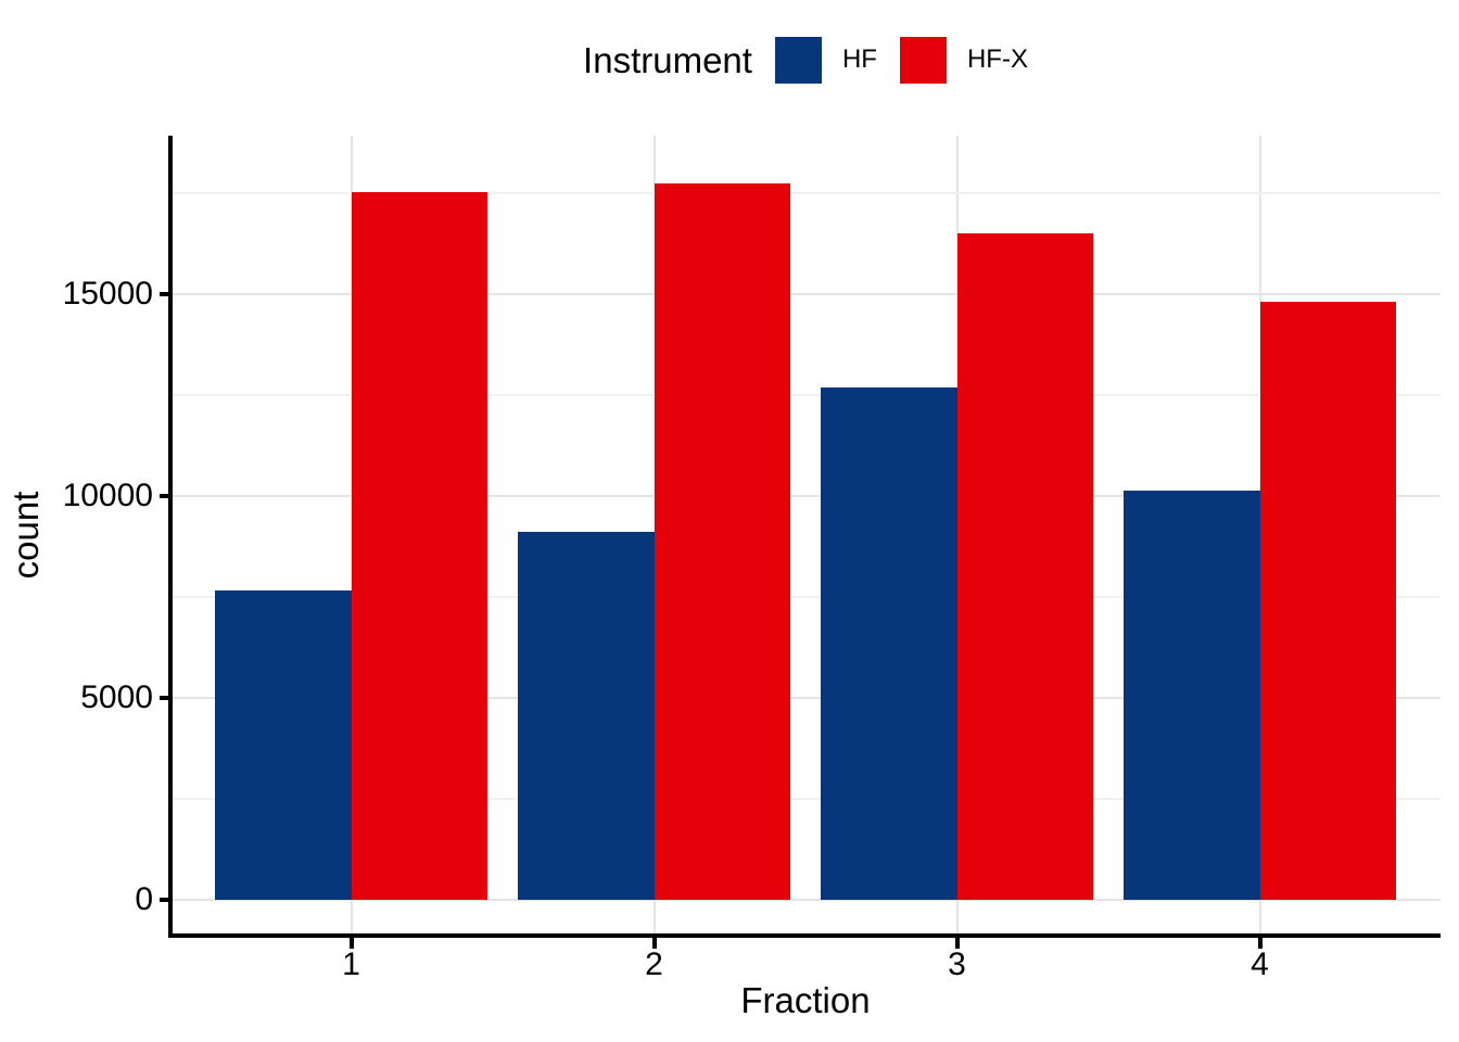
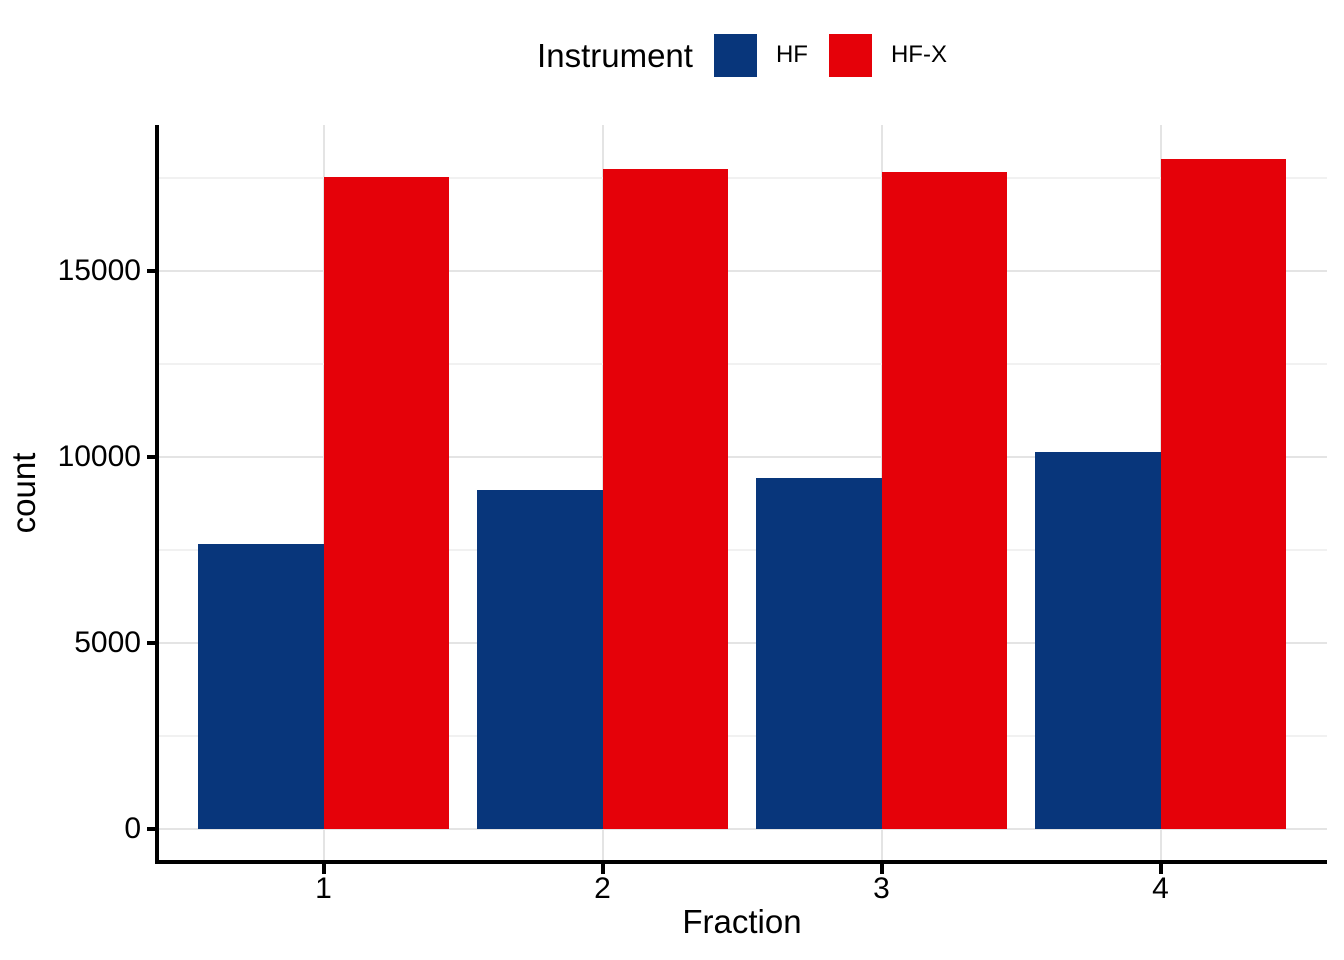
HF/3: 12700 -> 9400
HF-X/3: 16500 -> 17700
HF-X/4: 14800 -> 18000
